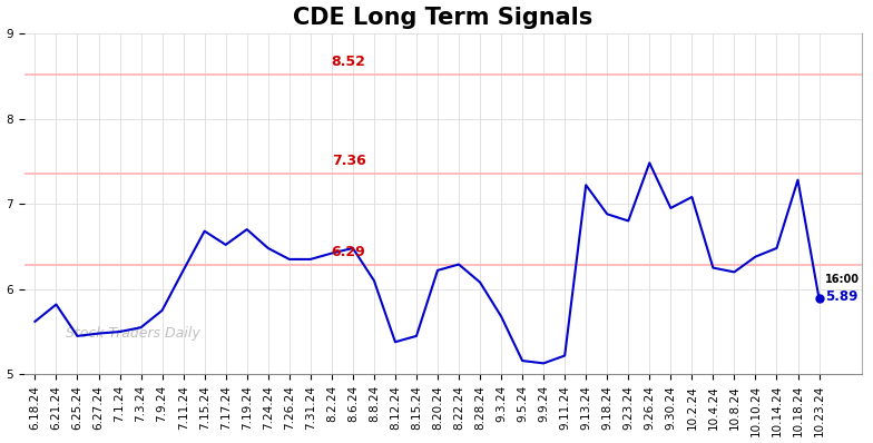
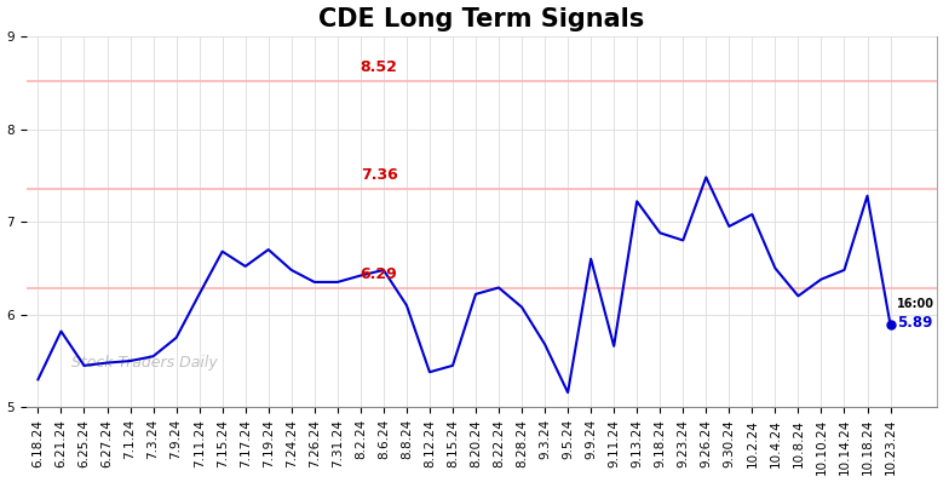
6.18.24: 5.62 -> 5.30
9.9.24: 5.13 -> 6.60
9.11.24: 5.22 -> 5.66
10.4.24: 6.25 -> 6.50
